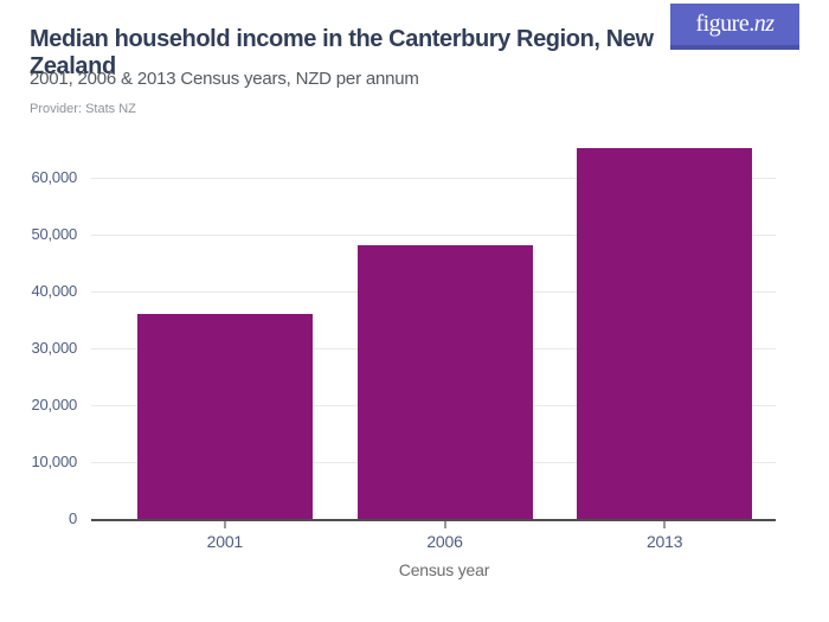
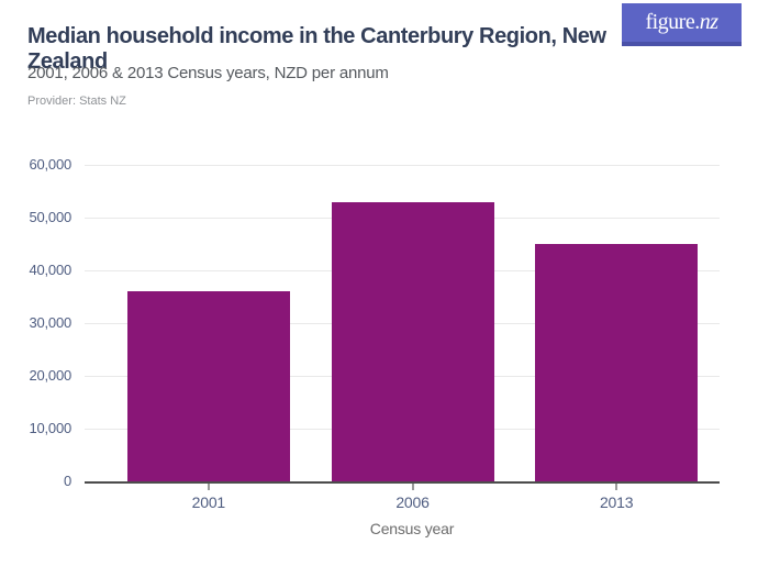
2006: 48000 -> 53000
2013: 65000 -> 45000
